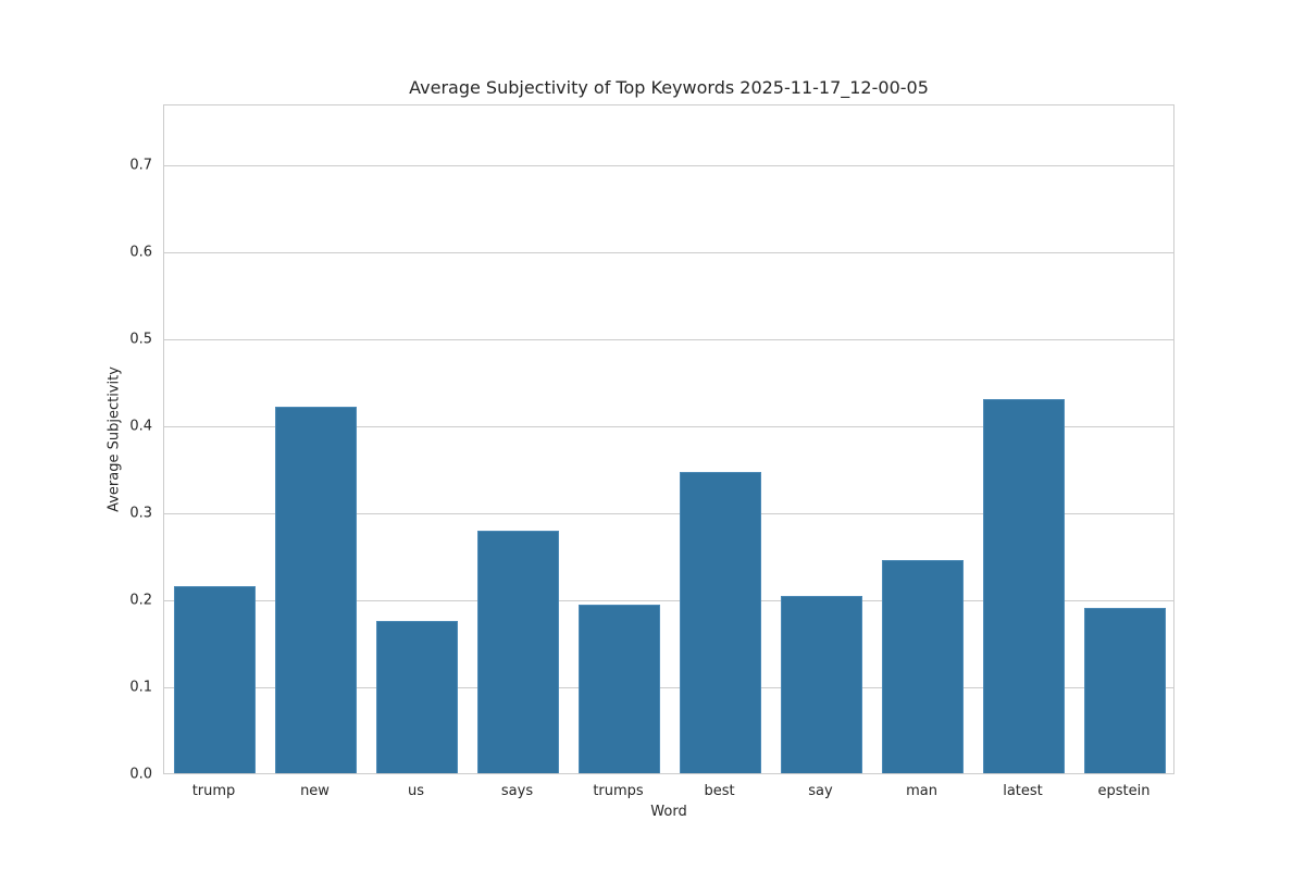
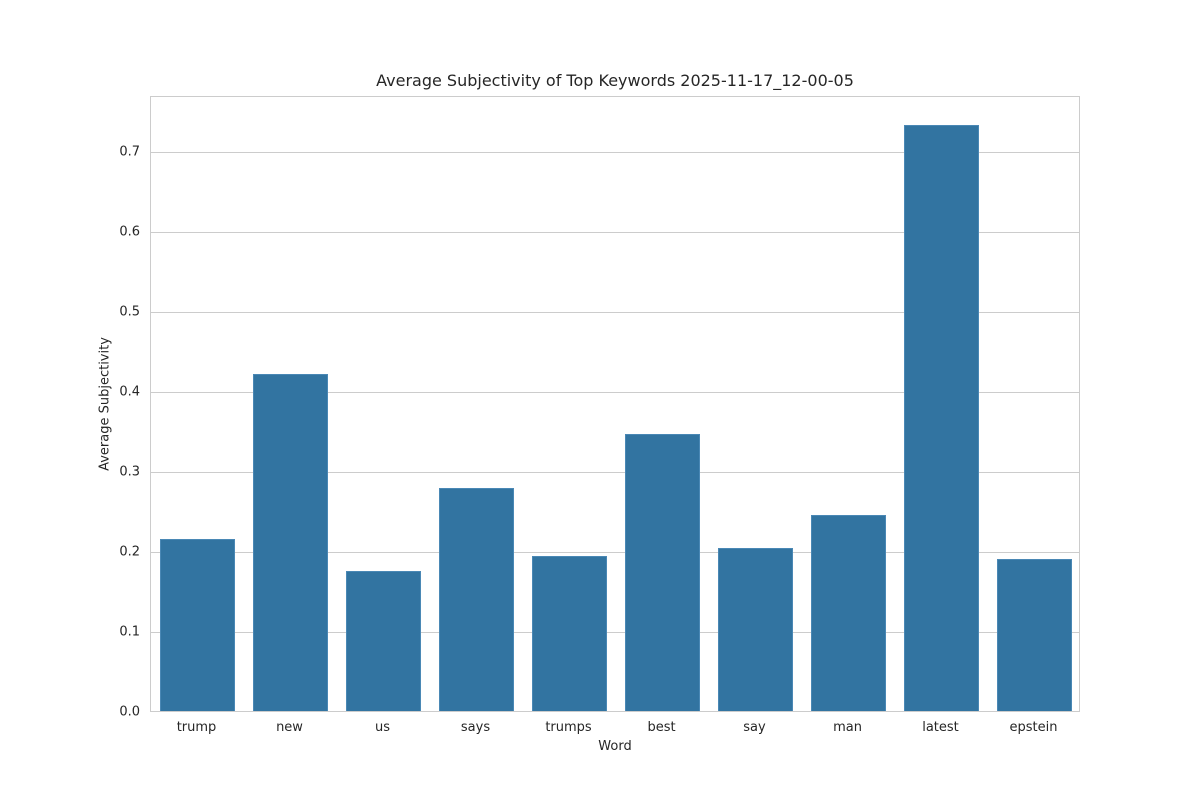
latest: 0.43 -> 0.73
